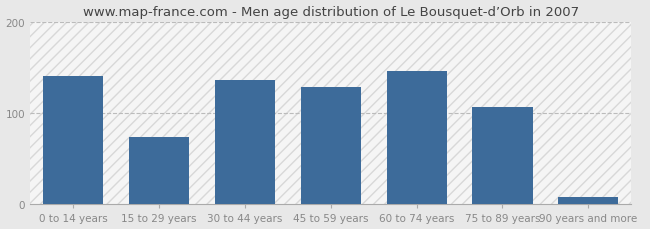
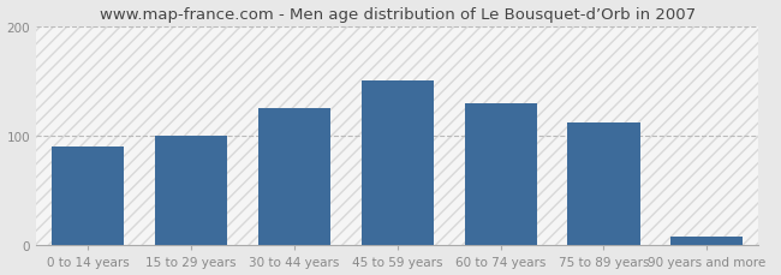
0 to 14 years: 140 -> 90
15 to 29 years: 74 -> 100
30 to 44 years: 136 -> 125
45 to 59 years: 128 -> 150
60 to 74 years: 146 -> 130
75 to 89 years: 106 -> 112
